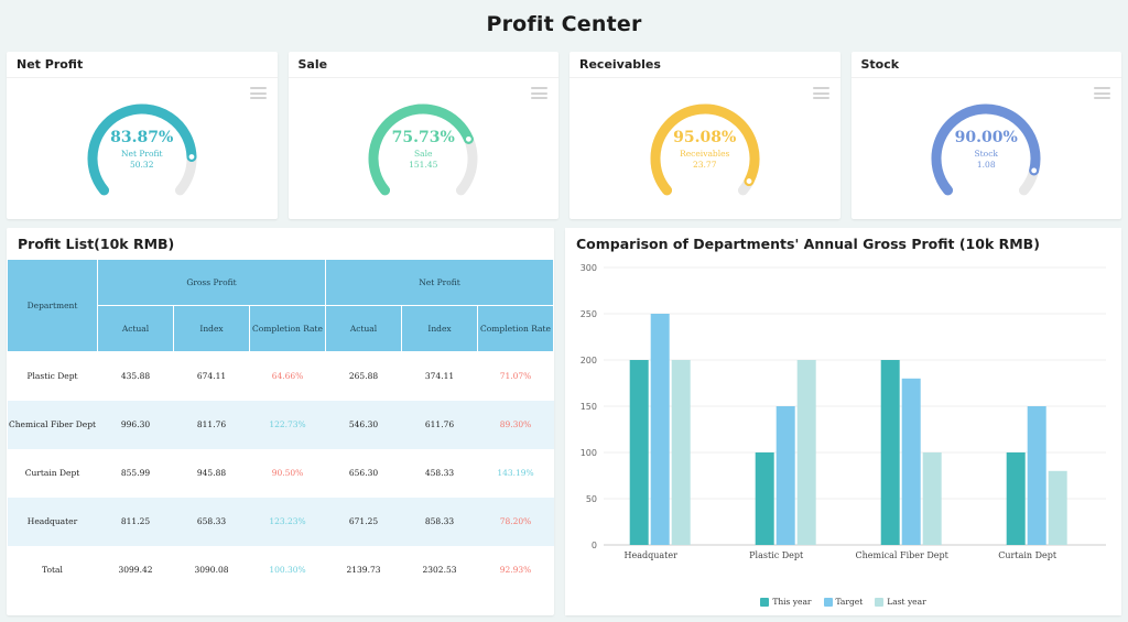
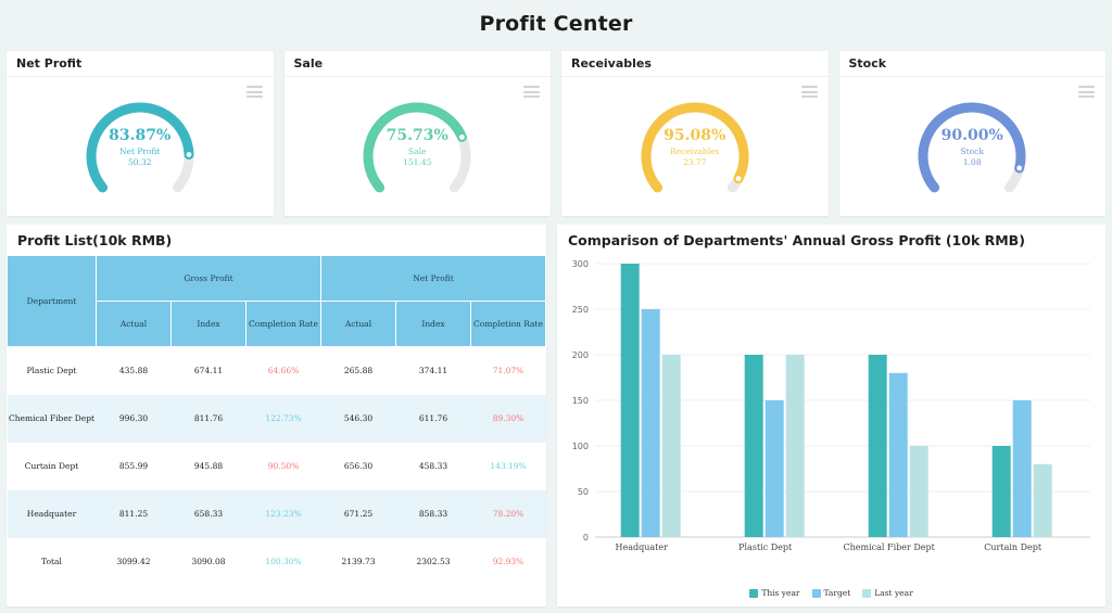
This year/Headquater: 200 -> 300
This year/Plastic Dept: 100 -> 200
